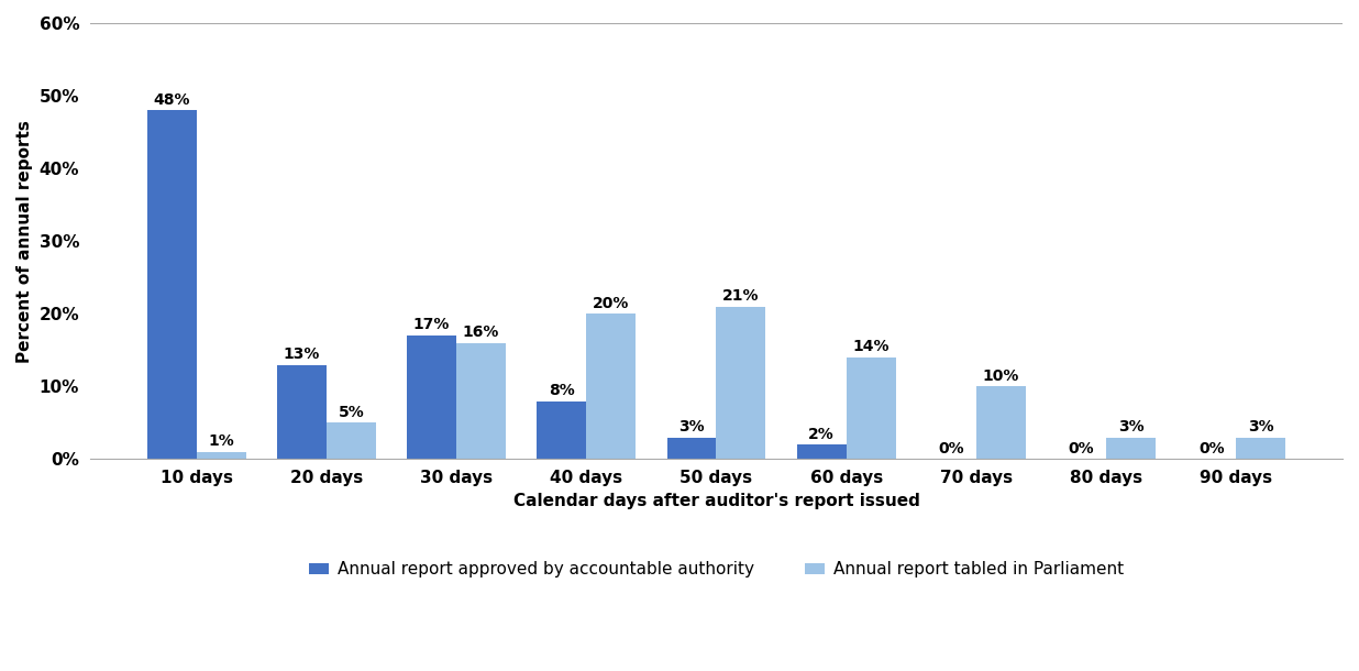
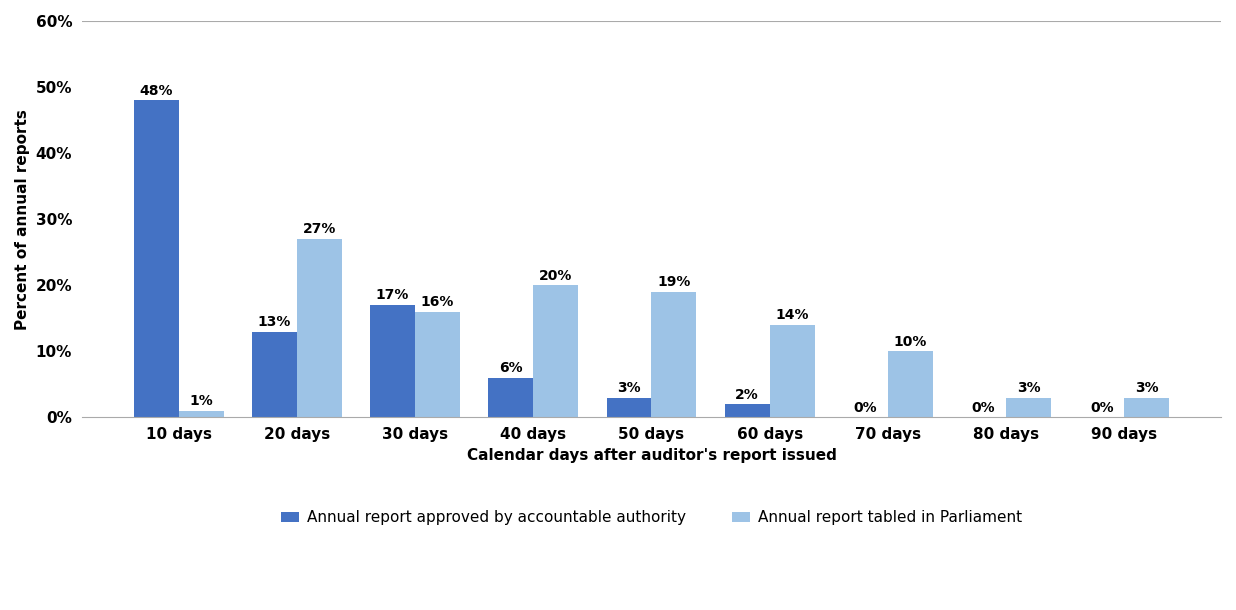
Annual report tabled in Parliament/20 days: 5% -> 27%
Annual report approved by accountable authority/40 days: 8% -> 6%
Annual report tabled in Parliament/50 days: 21% -> 19%
